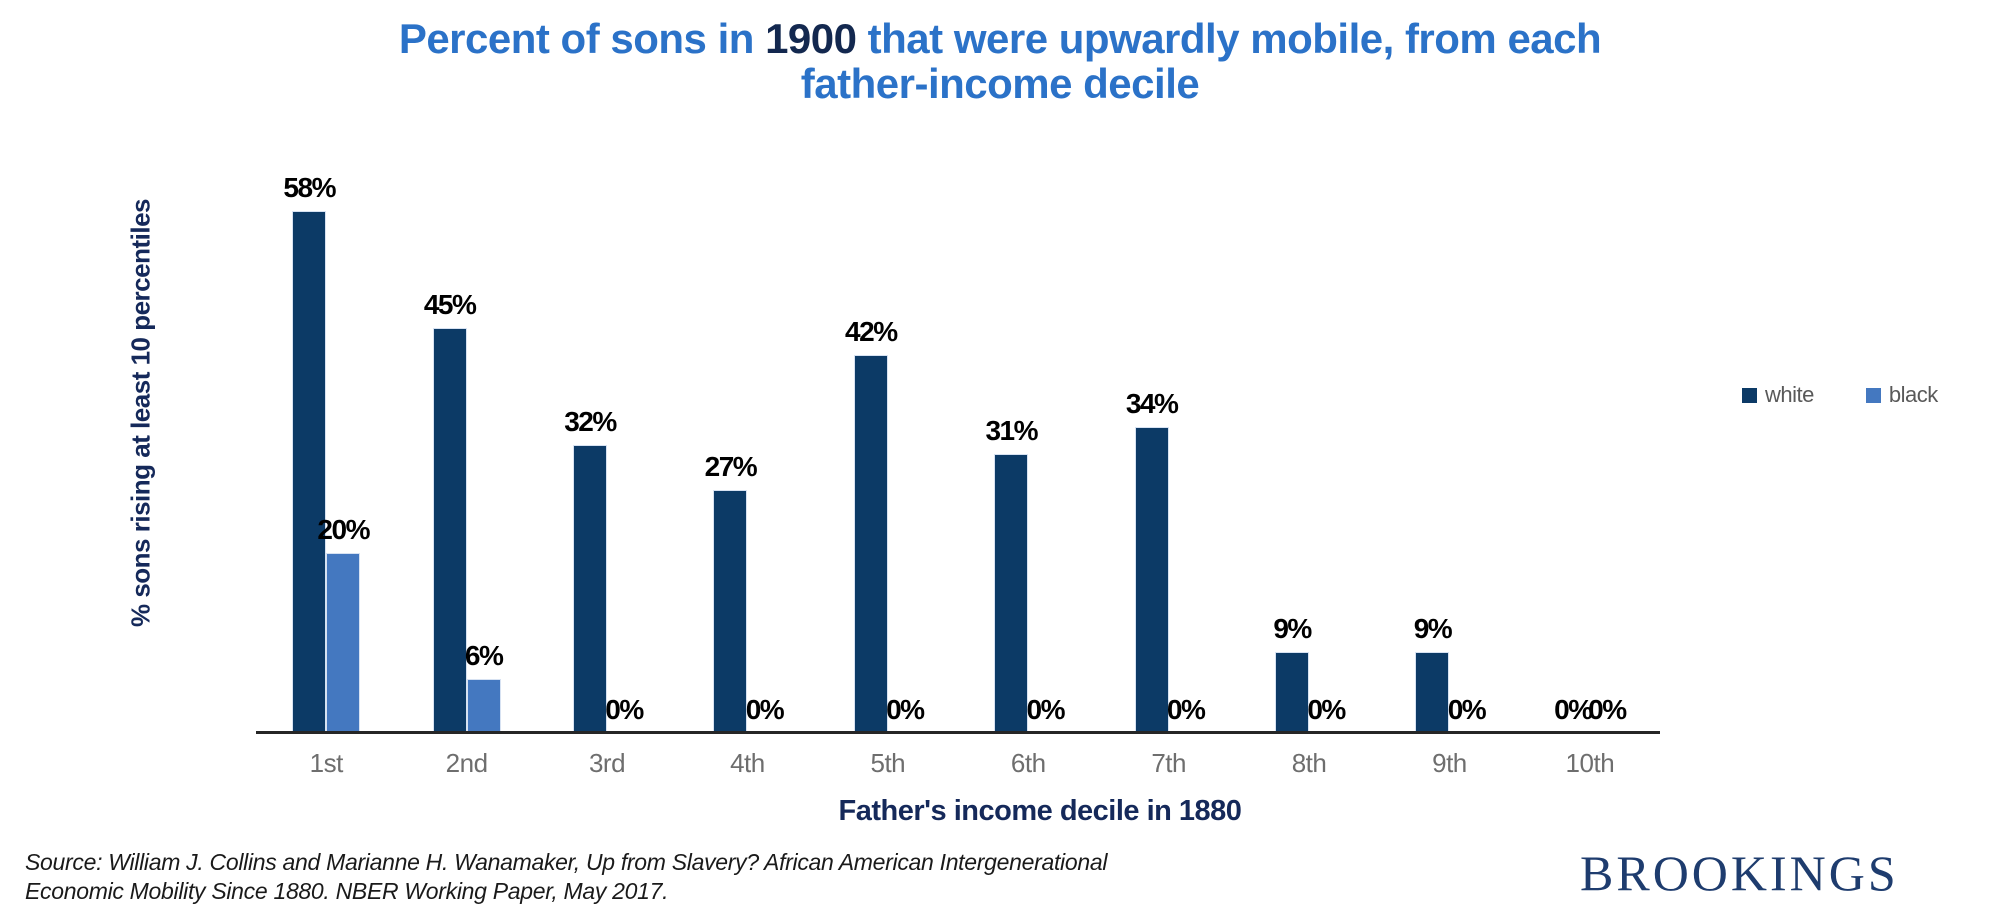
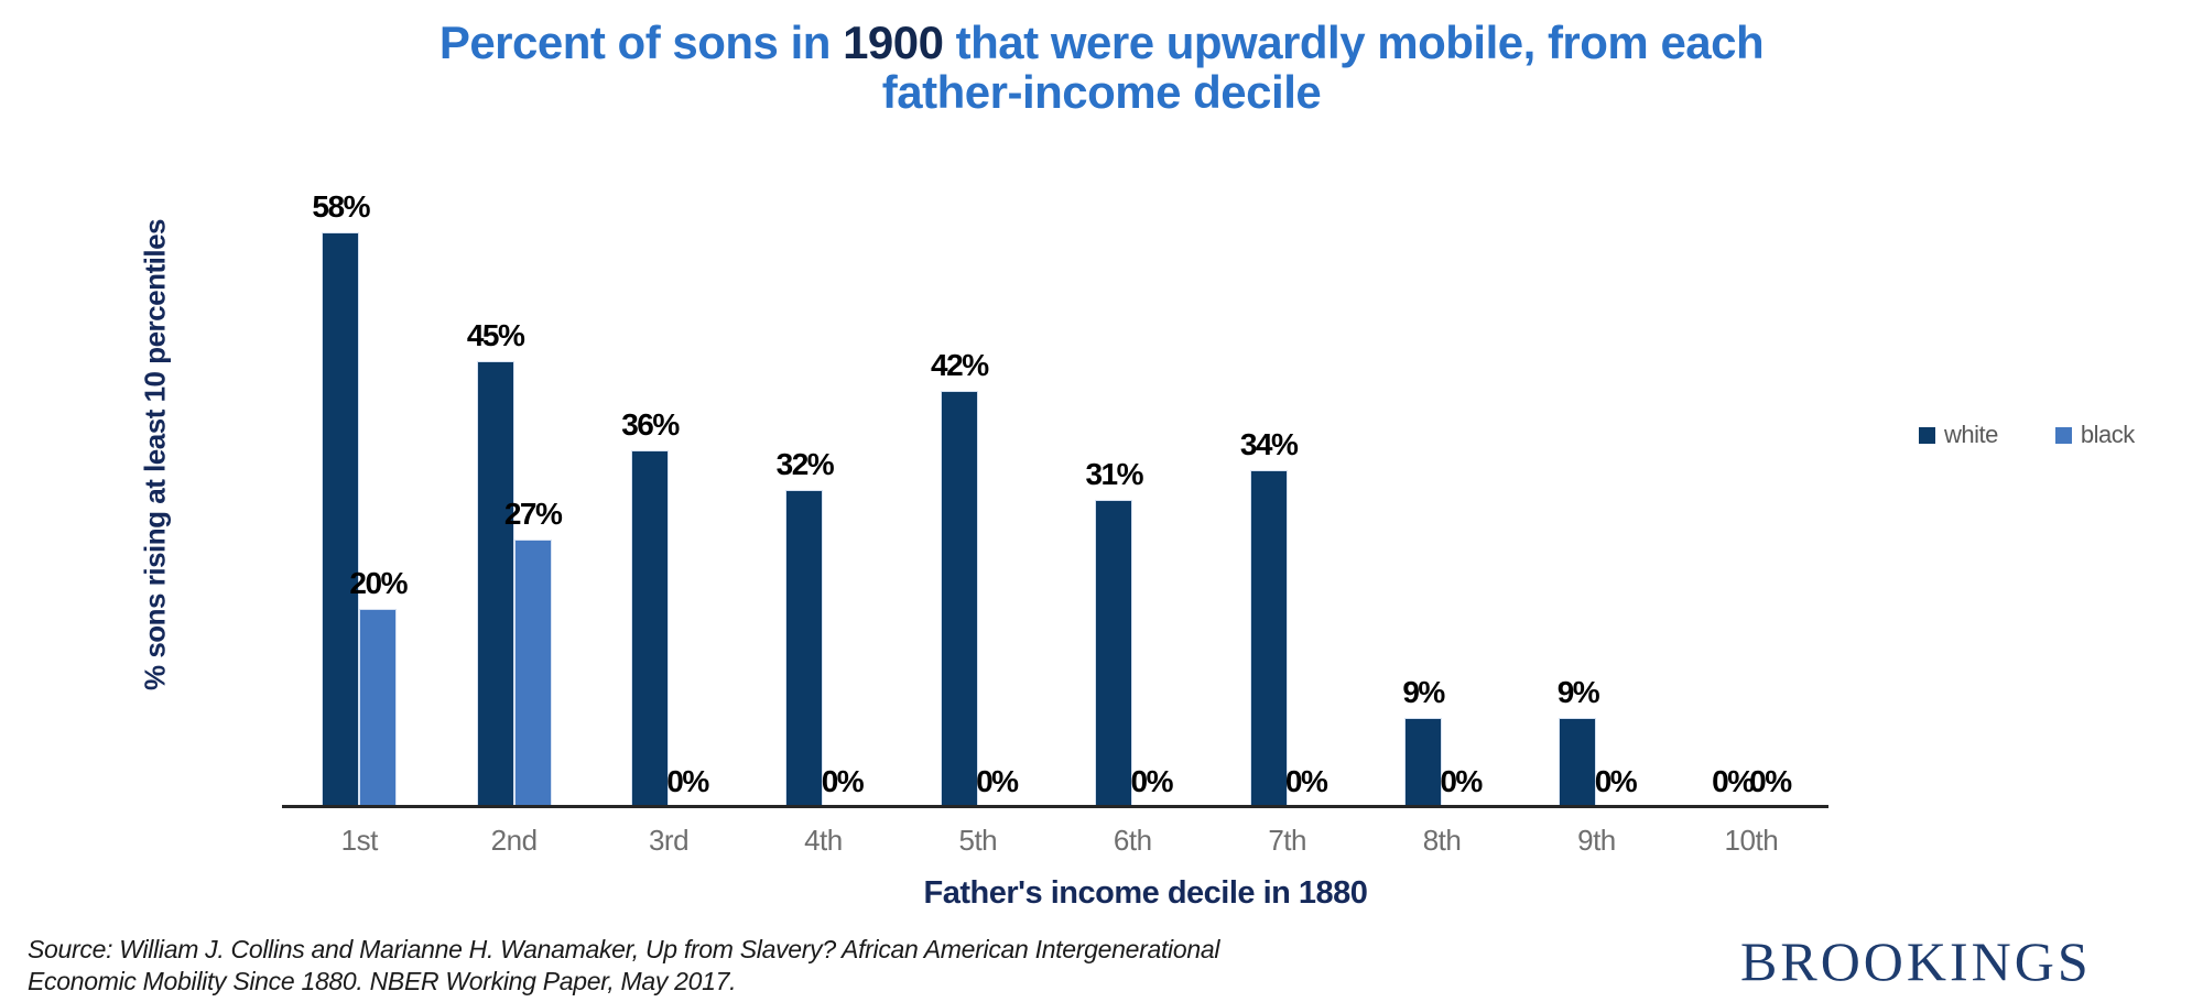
black/2nd: 6% -> 27%
white/3rd: 32% -> 36%
white/4th: 27% -> 32%
